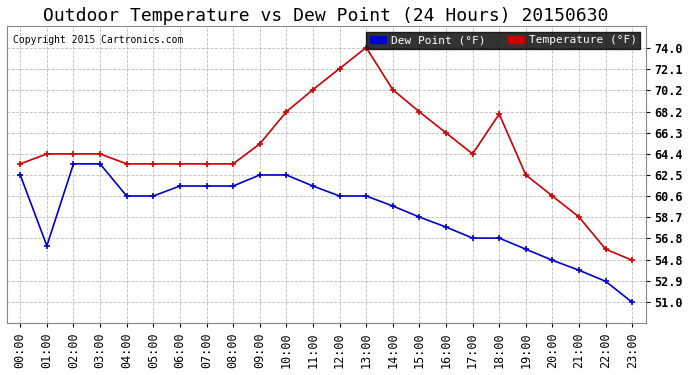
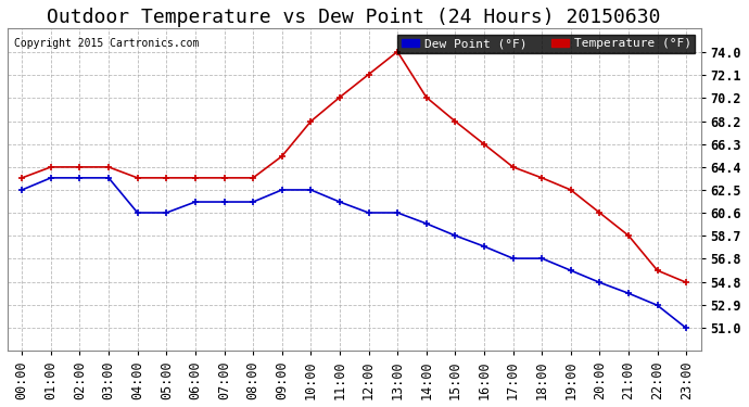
Dew Point (°F)/01:00: 56.1 -> 63.5
Temperature (°F)/18:00: 68.0 -> 63.5
